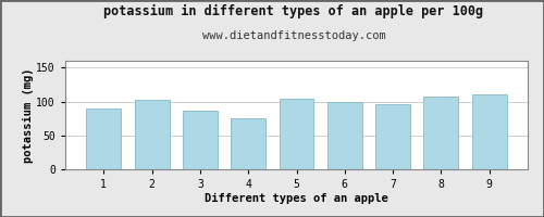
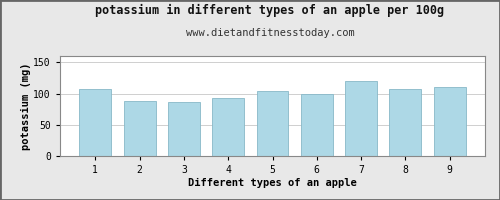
1: 90 -> 107
2: 102 -> 88
4: 76 -> 93
7: 96 -> 120
